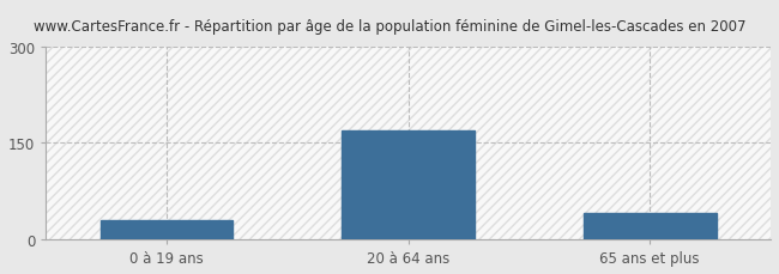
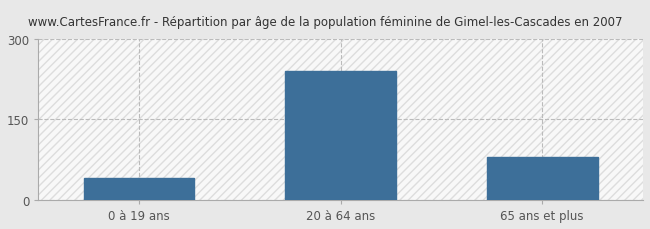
0 à 19 ans: 30 -> 40
20 à 64 ans: 170 -> 240
65 ans et plus: 40 -> 80
